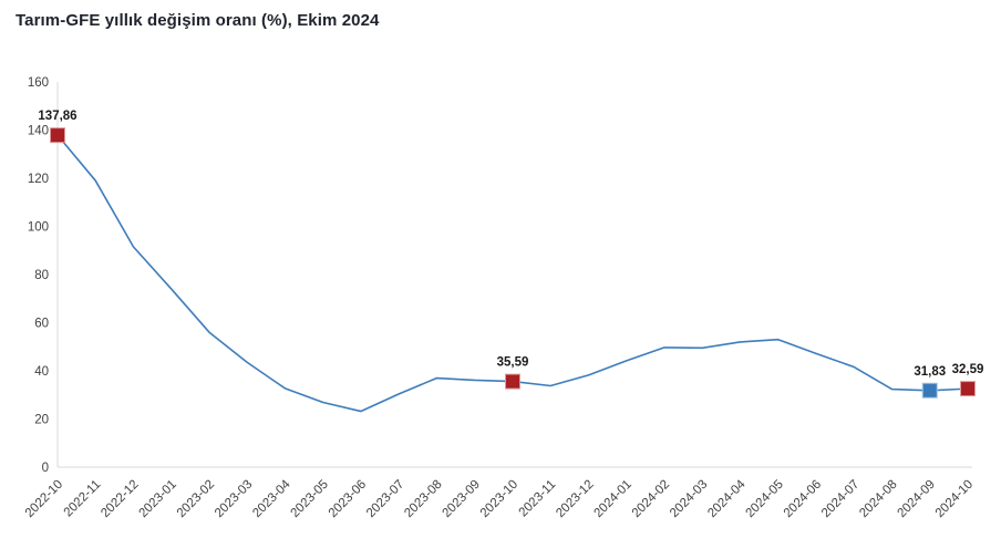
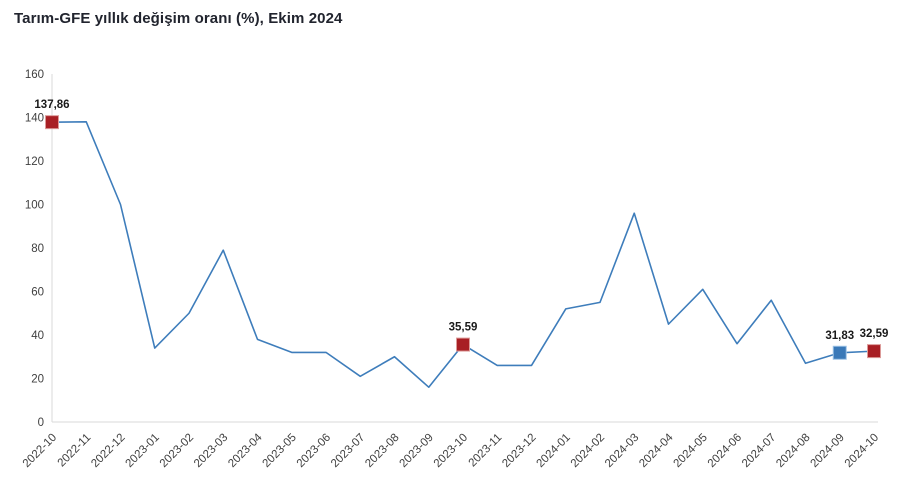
2022-11: 119 -> 138
2022-12: 92 -> 100
2023-01: 74 -> 34
2023-02: 56 -> 50
2023-03: 44 -> 79
2023-04: 33 -> 38
2023-05: 27 -> 32
2023-06: 23 -> 32
2023-07: 30 -> 21
2023-08: 37 -> 30
2023-09: 36 -> 16
2023-11: 34 -> 26
2023-12: 38 -> 26
2024-01: 44 -> 52
2024-02: 50 -> 55
2024-03: 50 -> 96
2024-04: 52 -> 45
2024-05: 53 -> 61
2024-06: 47 -> 36
2024-07: 42 -> 56
2024-08: 32 -> 27
